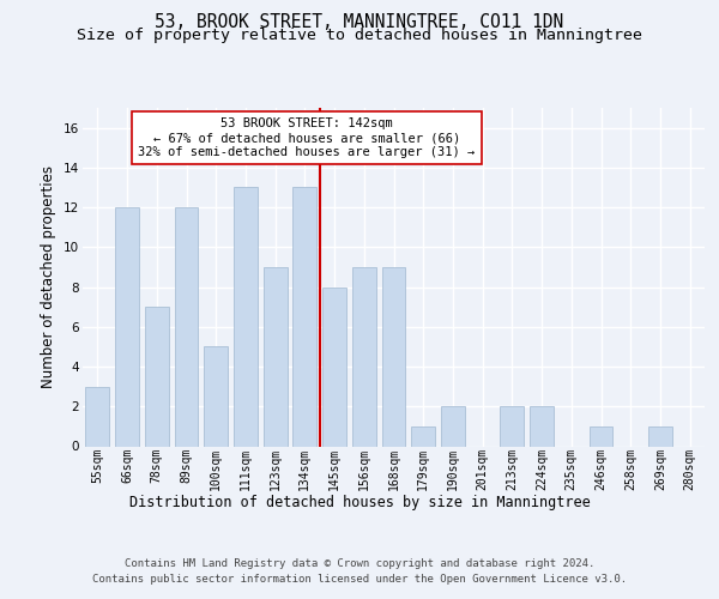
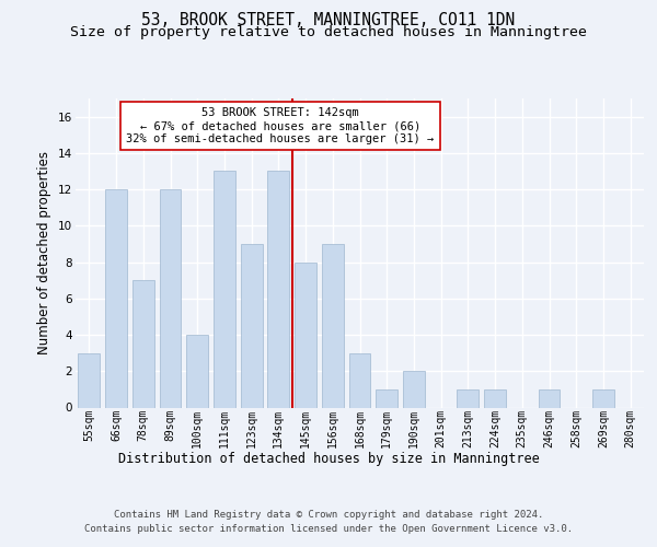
100sqm: 5 -> 4
168sqm: 9 -> 3
213sqm: 2 -> 1
224sqm: 2 -> 1
